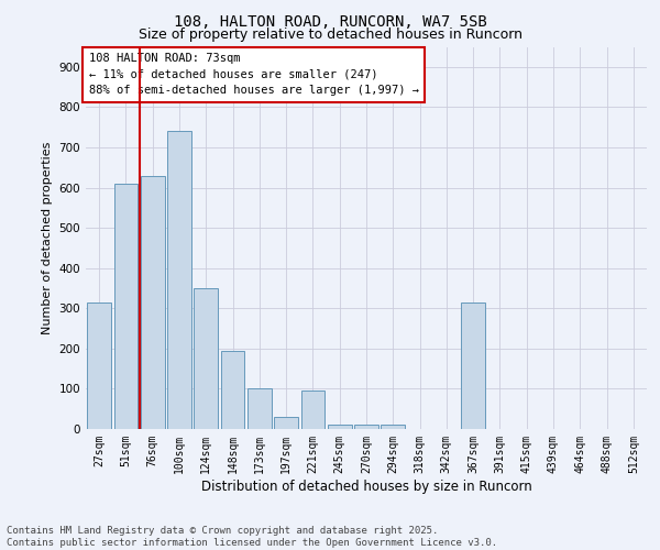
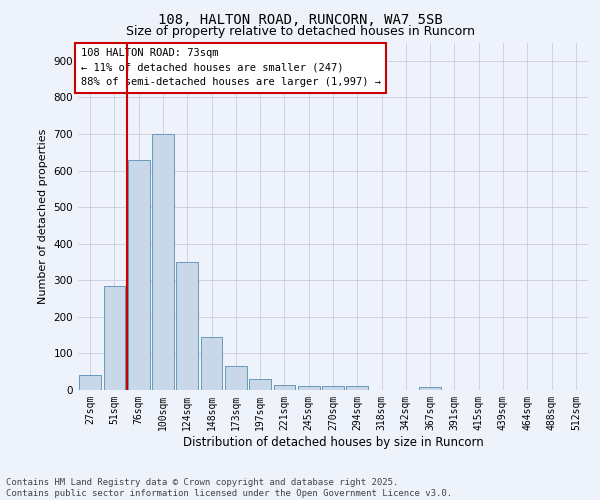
27sqm: 315 -> 42
51sqm: 610 -> 285
100sqm: 740 -> 700
148sqm: 195 -> 145
173sqm: 100 -> 65
221sqm: 95 -> 15
367sqm: 315 -> 8
